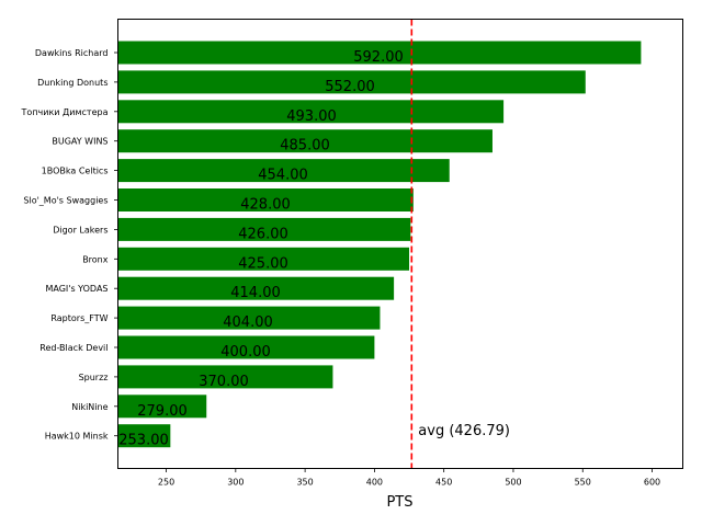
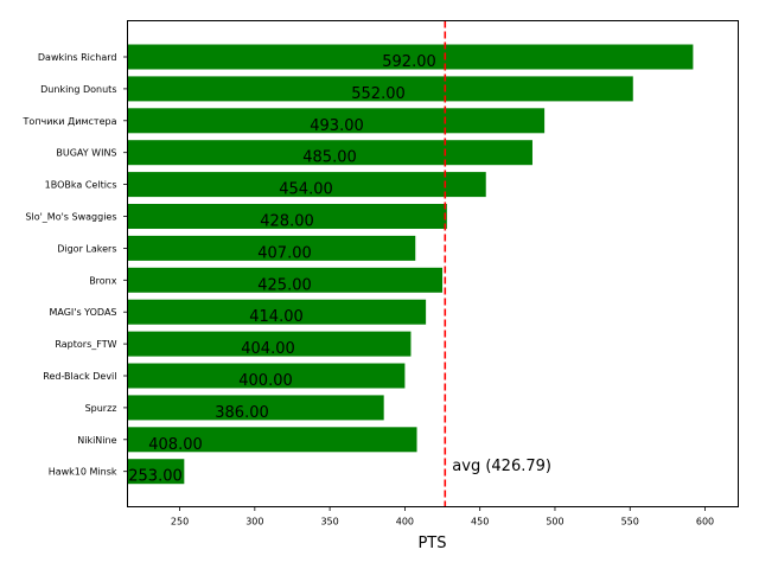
Digor Lakers: 426.00 -> 407.00
Spurzz: 370.00 -> 386.00
NikiNine: 279.00 -> 408.00
